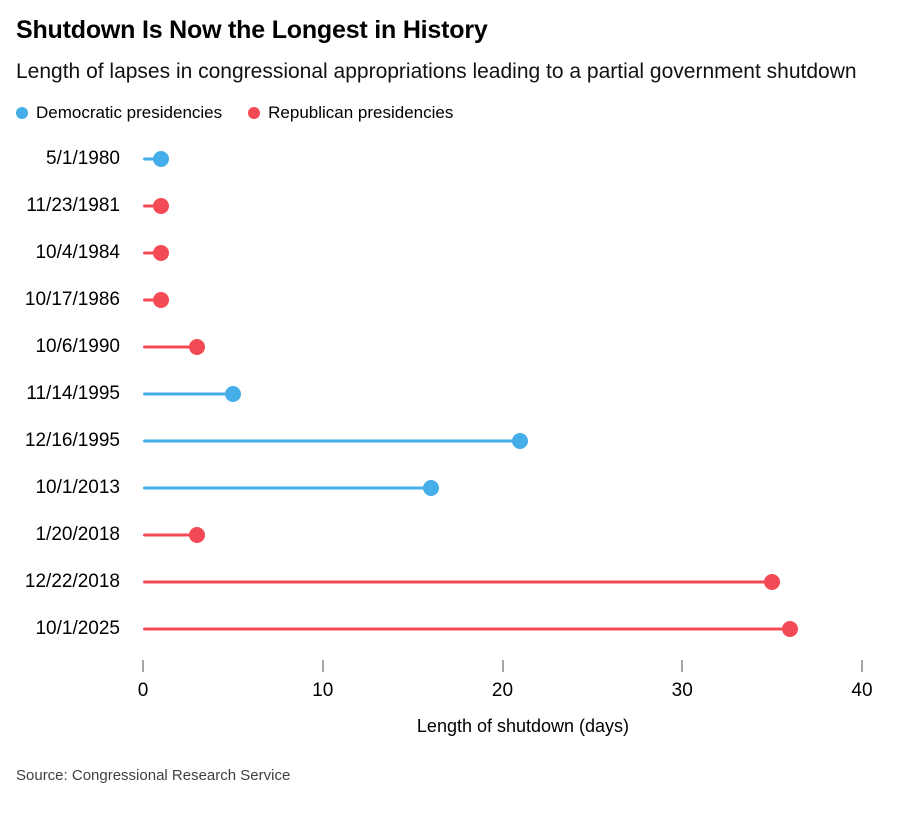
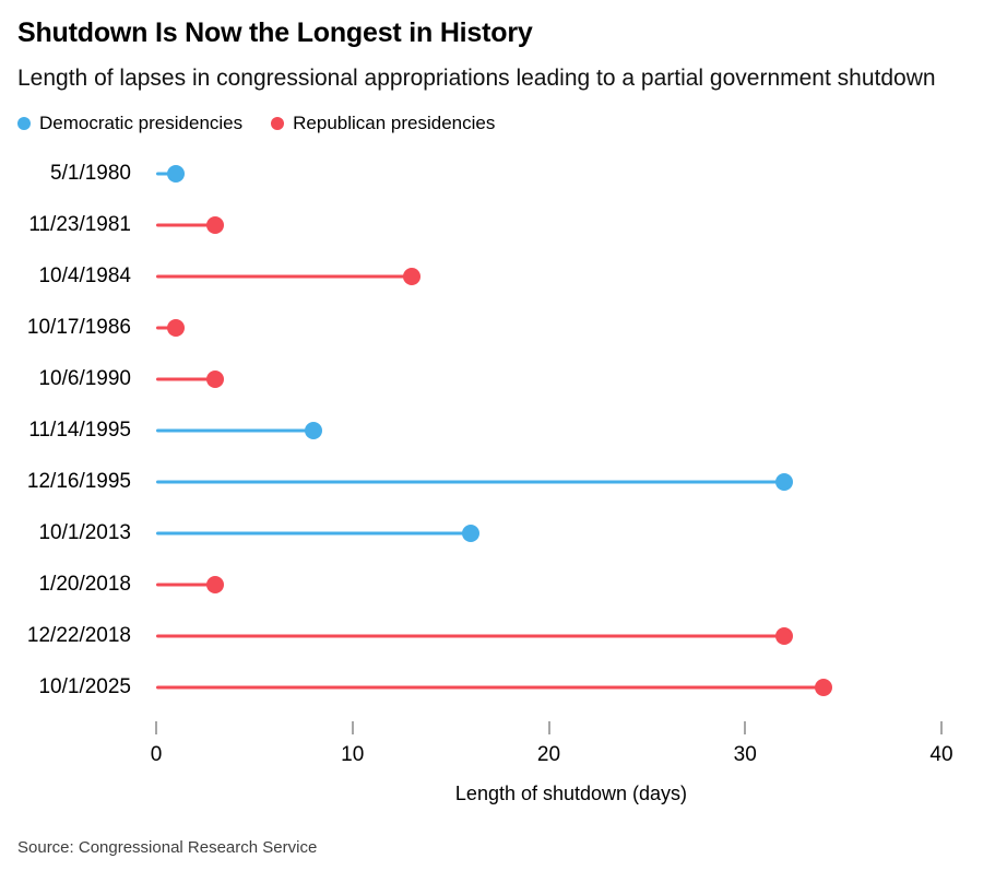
11/23/1981: 1 -> 3
10/4/1984: 1 -> 13
11/14/1995: 5 -> 8
12/16/1995: 21 -> 32
12/22/2018: 35 -> 32
10/1/2025: 36 -> 34
